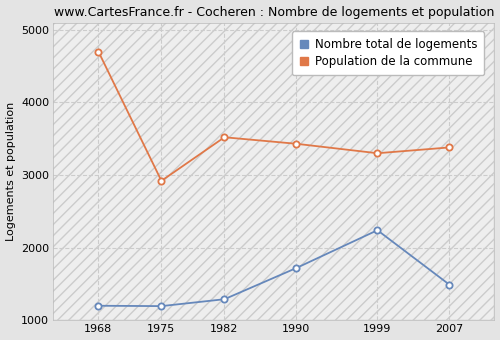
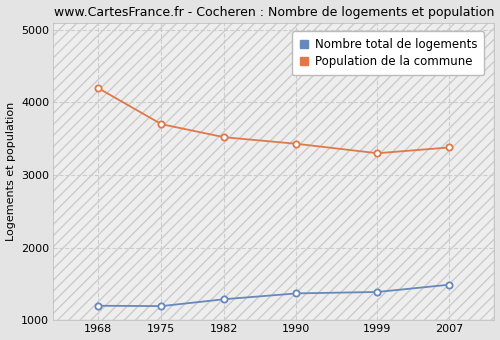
Population de la commune/1968: 4700 -> 4200
Population de la commune/1975: 2920 -> 3700
Nombre total de logements/1990: 1720 -> 1370
Nombre total de logements/1999: 2240 -> 1390
